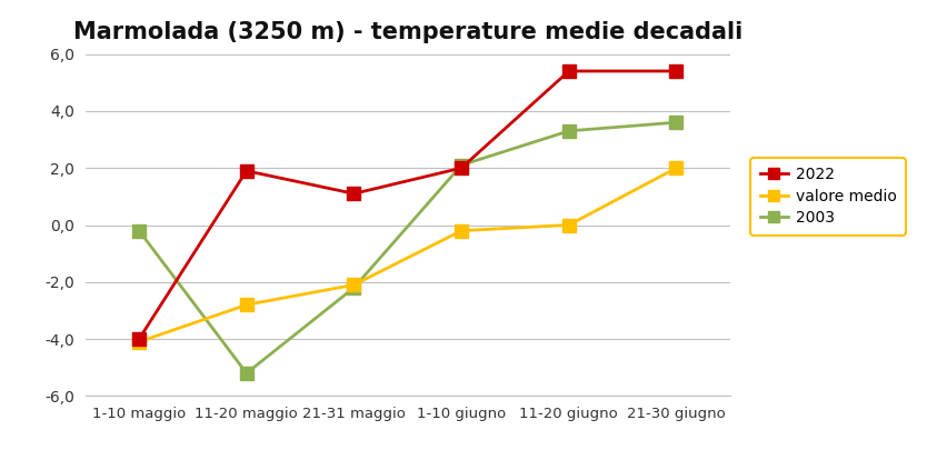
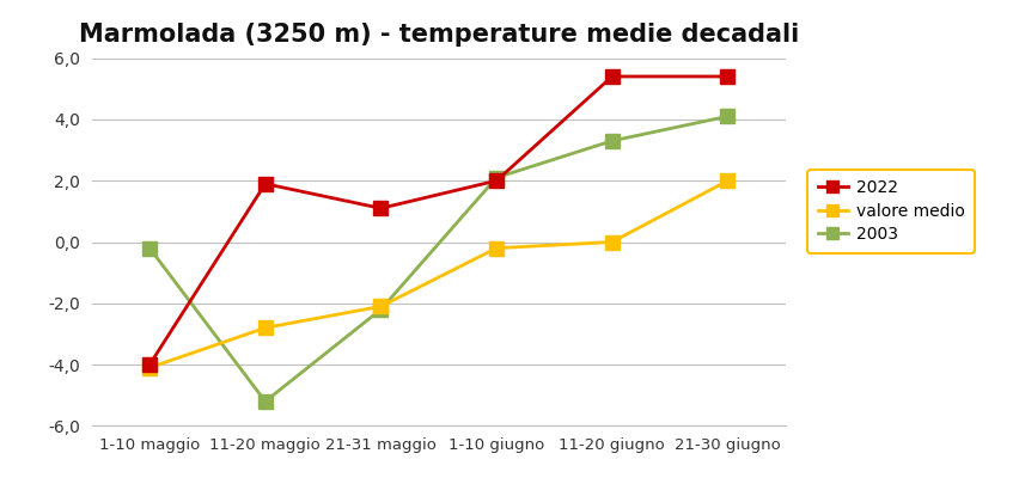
2003/21-30 giugno: 3,6 -> 4,1
